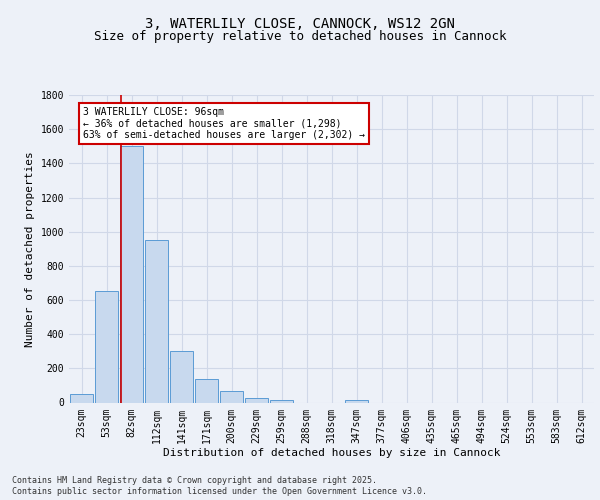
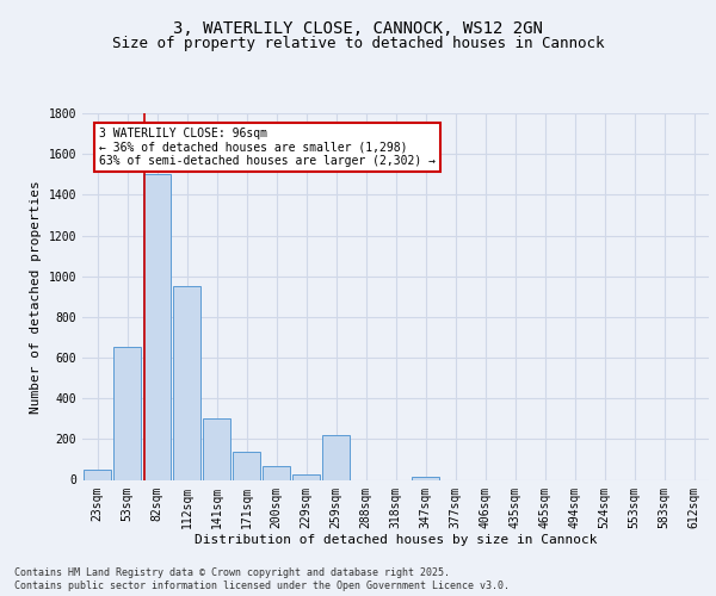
259sqm: 20 -> 220
